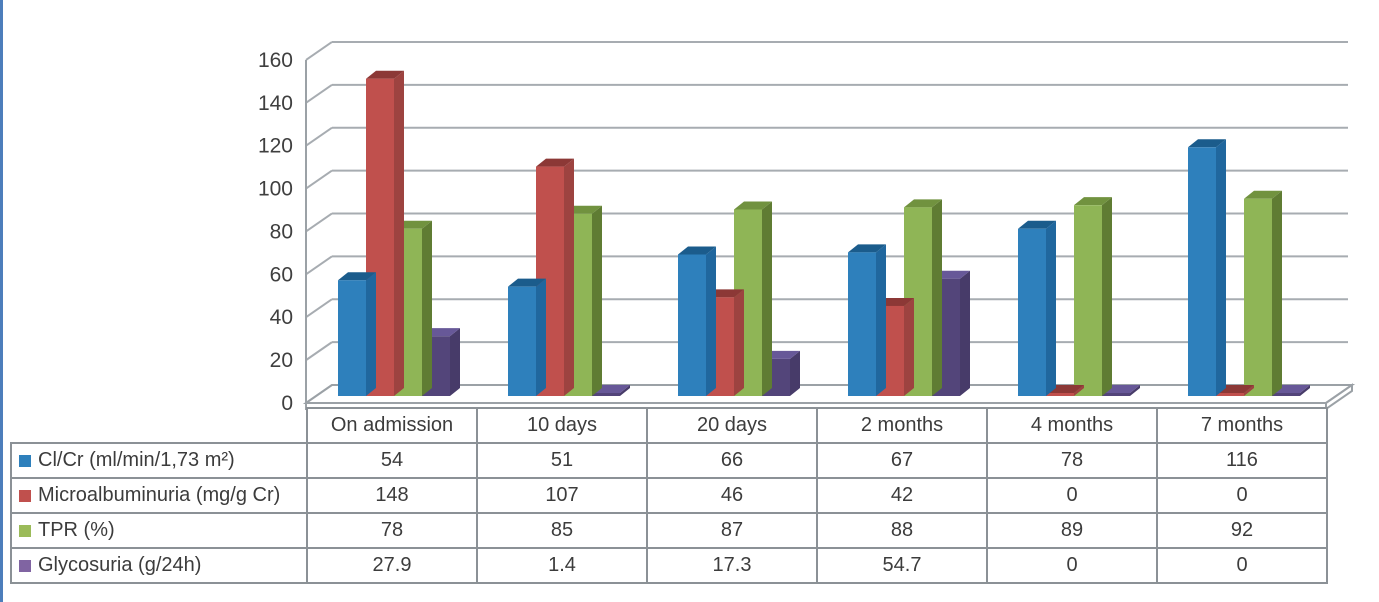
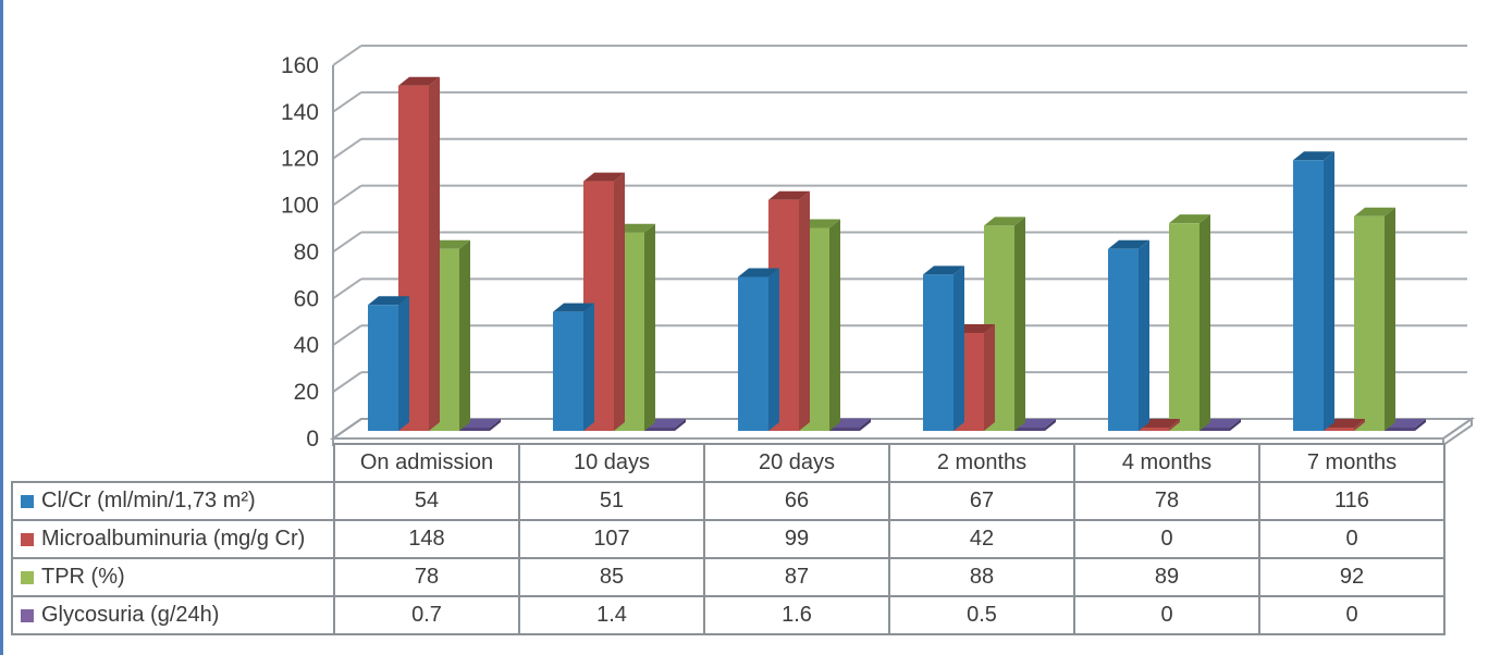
Glycosuria (g/24h)/On admission: 27.9 -> 0.7
Microalbuminuria (mg/g Cr)/20 days: 46 -> 99
Glycosuria (g/24h)/20 days: 17.3 -> 1.6
Glycosuria (g/24h)/2 months: 54.7 -> 0.5
